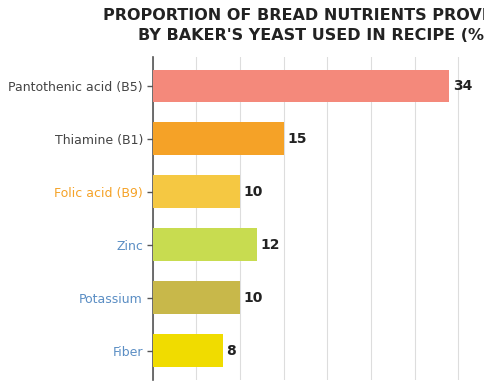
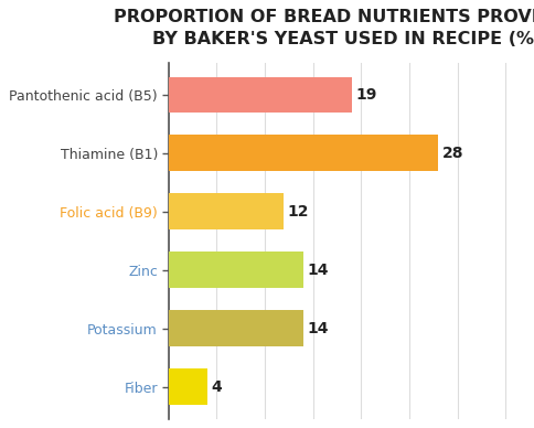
Pantothenic acid (B5): 34 -> 19
Thiamine (B1): 15 -> 28
Folic acid (B9): 10 -> 12
Zinc: 12 -> 14
Potassium: 10 -> 14
Fiber: 8 -> 4
